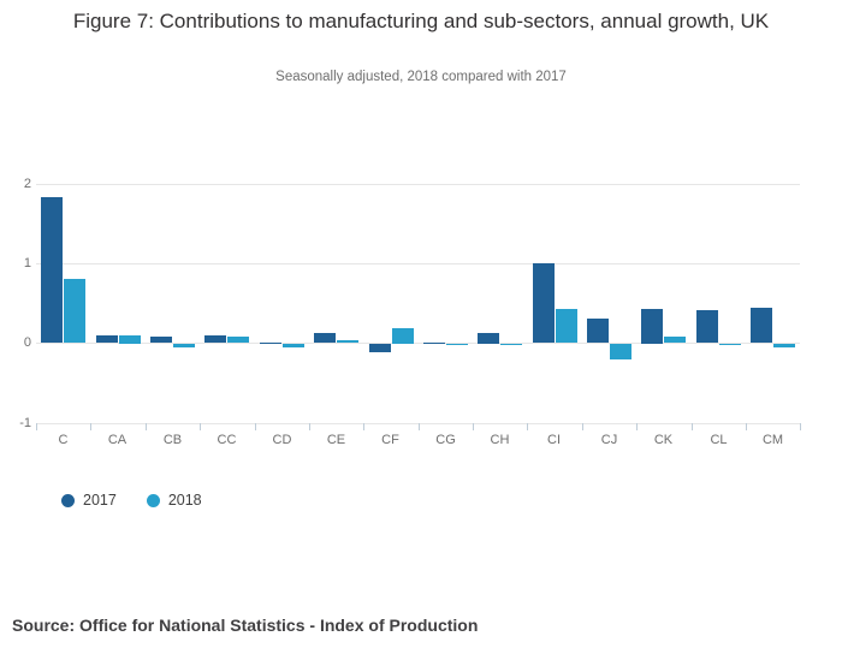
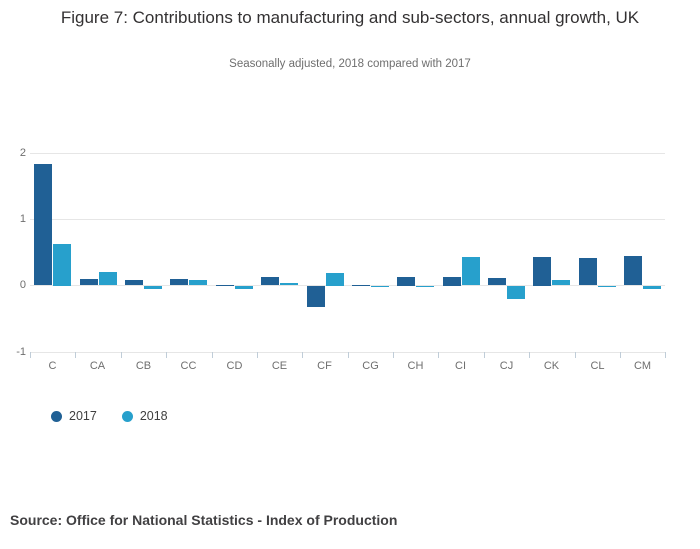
2018/C: 0.8 -> 0.6
2018/CA: 0.1 -> 0.2
2017/CF: -0.1 -> -0.3
2017/CI: 1.0 -> 0.1
2017/CJ: 0.3 -> 0.1
